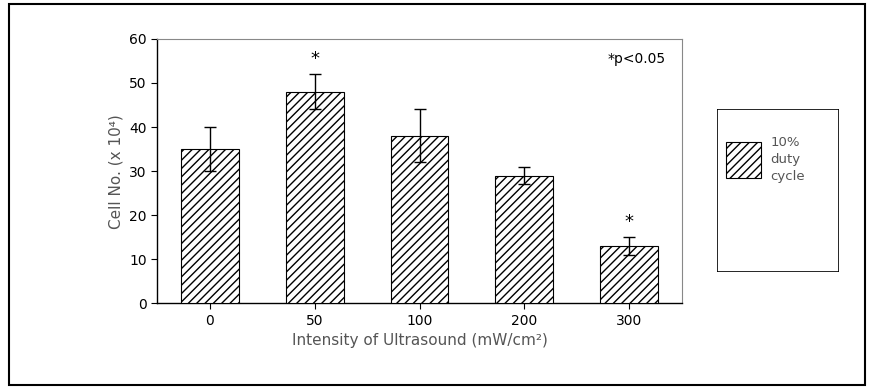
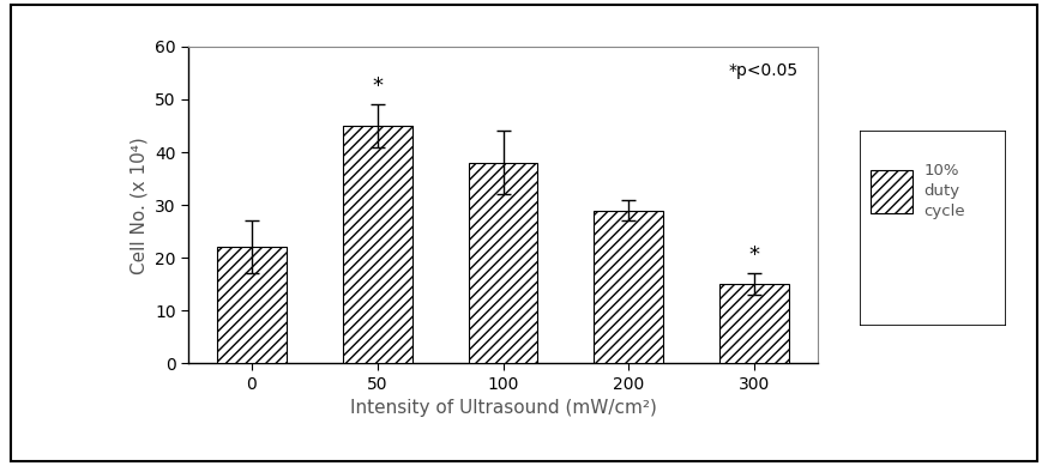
0: 35 -> 22
50: 48 -> 45
300: 13 -> 15
